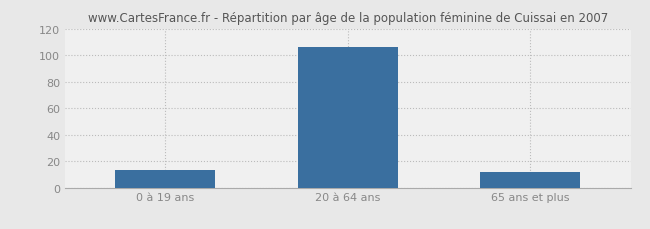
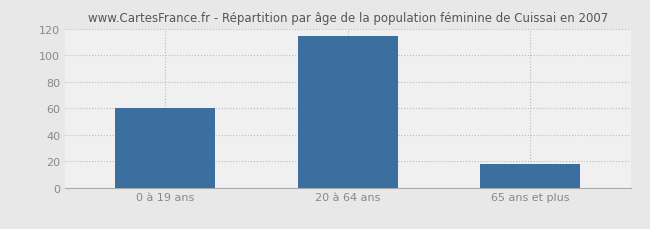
0 à 19 ans: 13 -> 60
20 à 64 ans: 106 -> 115
65 ans et plus: 12 -> 18
